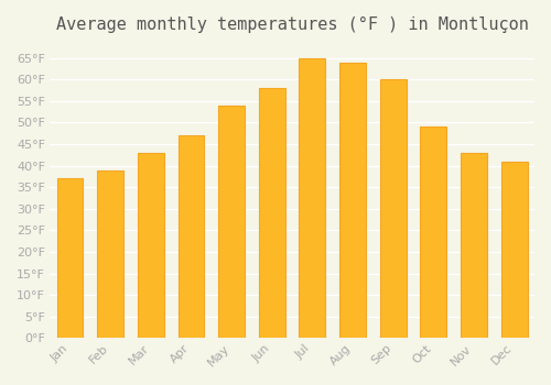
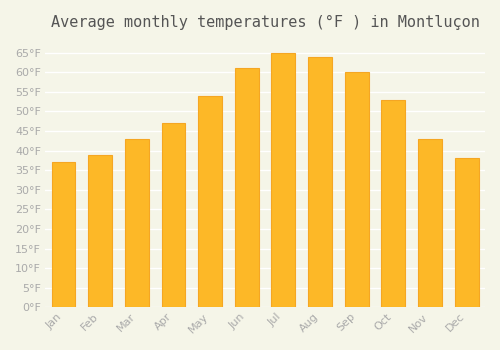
Jun: 58°F -> 61°F
Oct: 49°F -> 53°F
Dec: 41°F -> 38°F
